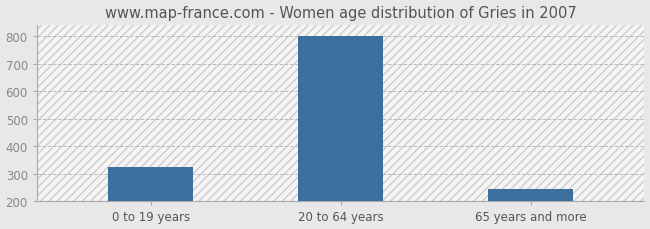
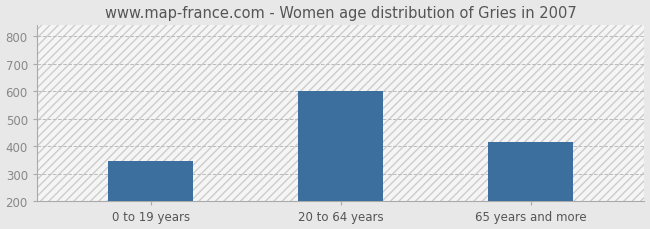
0 to 19 years: 325 -> 345
20 to 64 years: 800 -> 600
65 years and more: 245 -> 415
